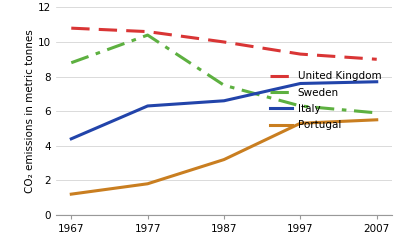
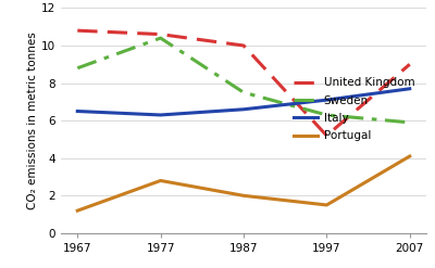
Italy/1967: 4.4 -> 6.5
Portugal/1977: 1.8 -> 2.8
Portugal/1987: 3.2 -> 2.0
United Kingdom/1997: 9.3 -> 5.2
Italy/1997: 7.6 -> 7.1
Portugal/1997: 5.3 -> 1.5
Portugal/2007: 5.5 -> 4.1
